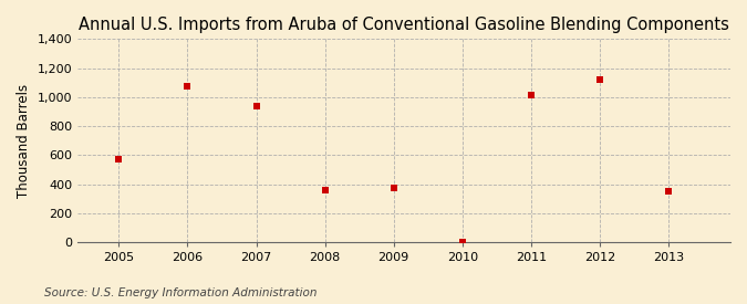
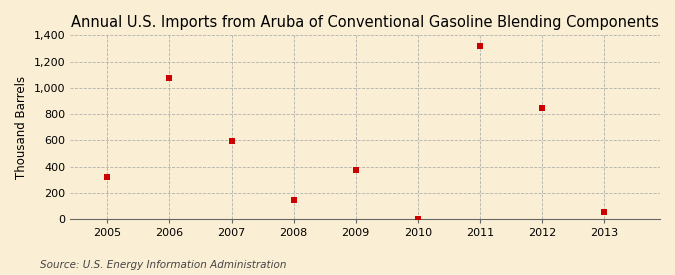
2005: 570 -> 320
2007: 940 -> 600
2008: 360 -> 140
2011: 1,010 -> 1,320
2012: 1,120 -> 840
2013: 350 -> 50
